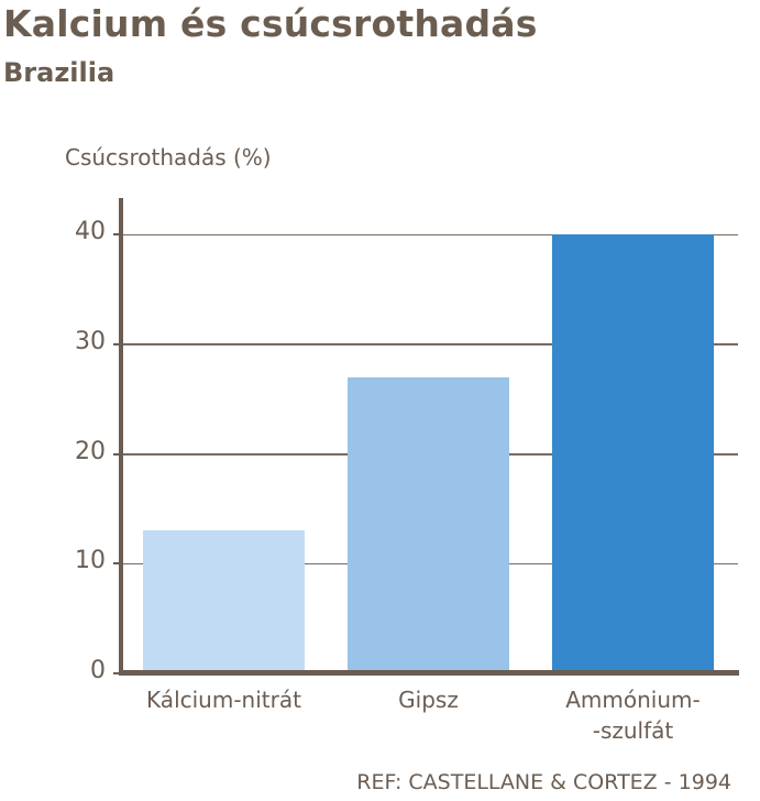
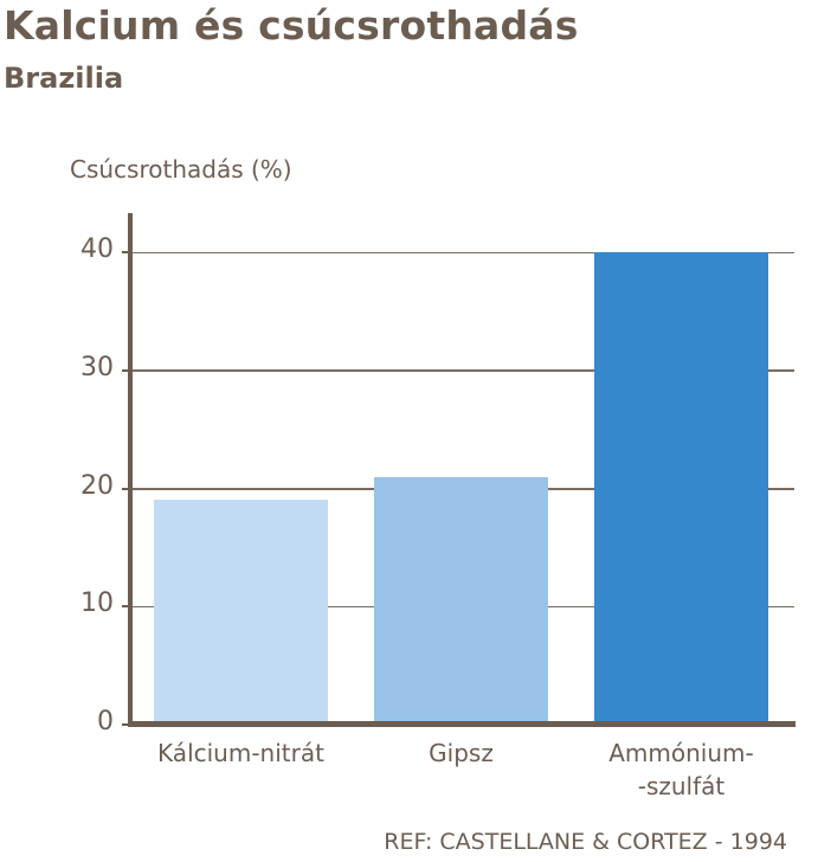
Kálcium-nitrát: 13 -> 19
Gipsz: 27 -> 21
